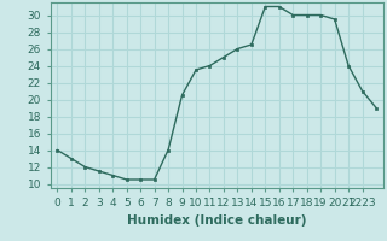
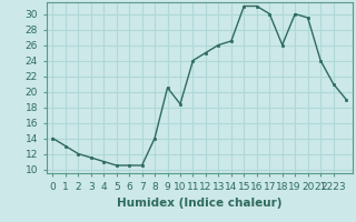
10: 23.5 -> 18.4
18: 30.0 -> 26.0
